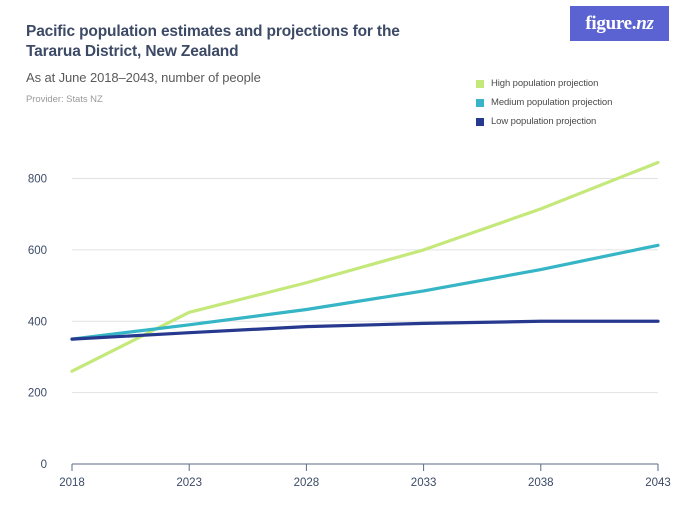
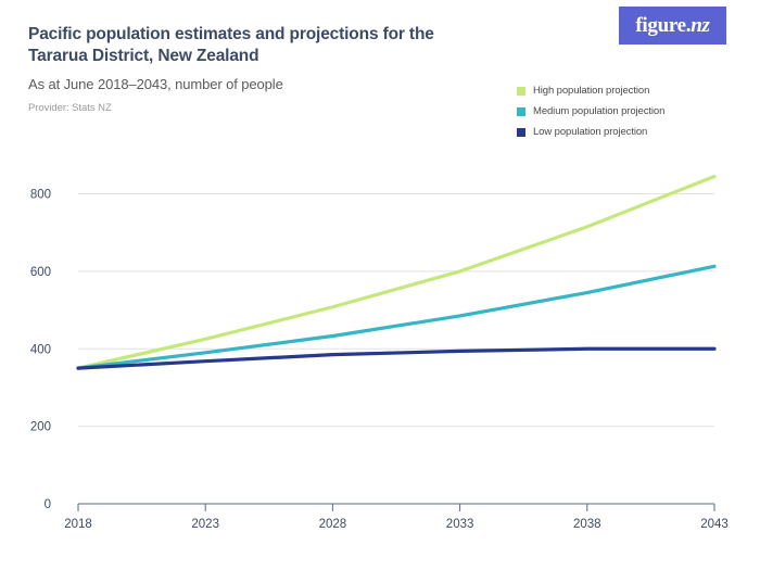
High population projection/2018: 260 -> 350
